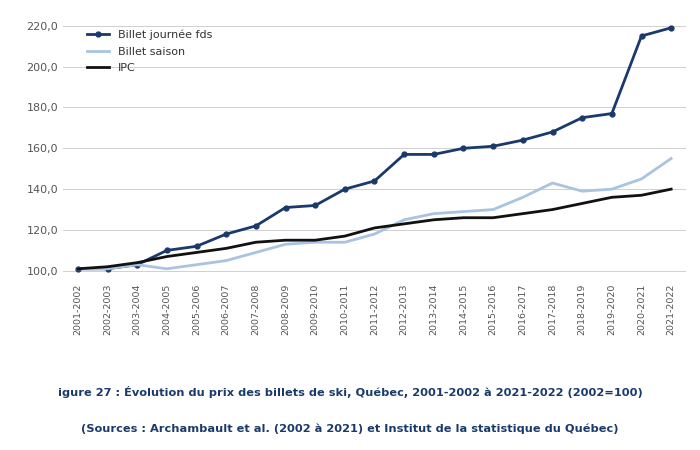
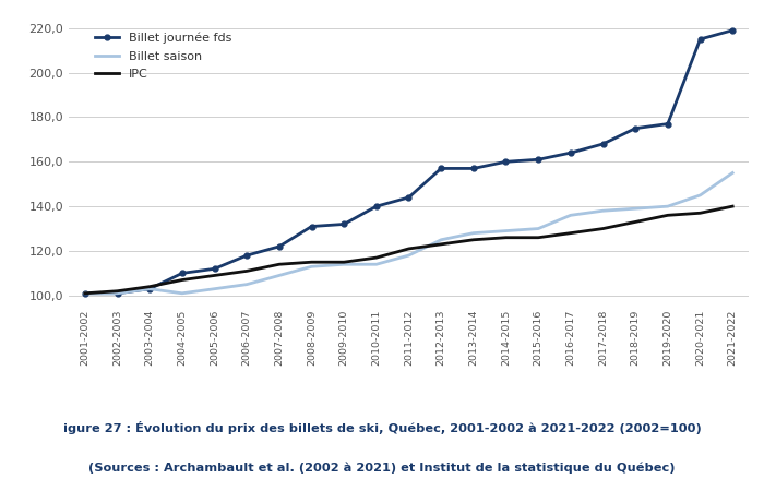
Billet saison/2017-2018: 143 -> 138
